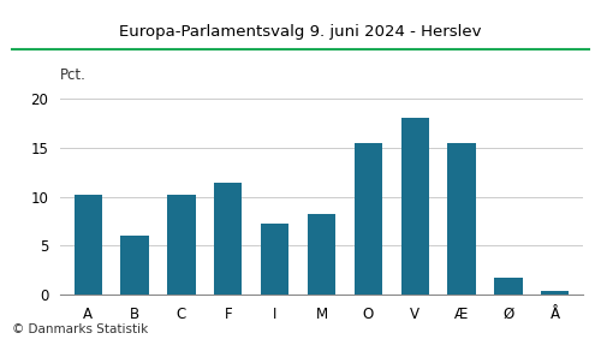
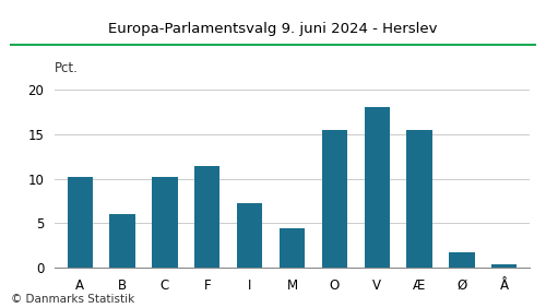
M: 8.2 -> 4.5
